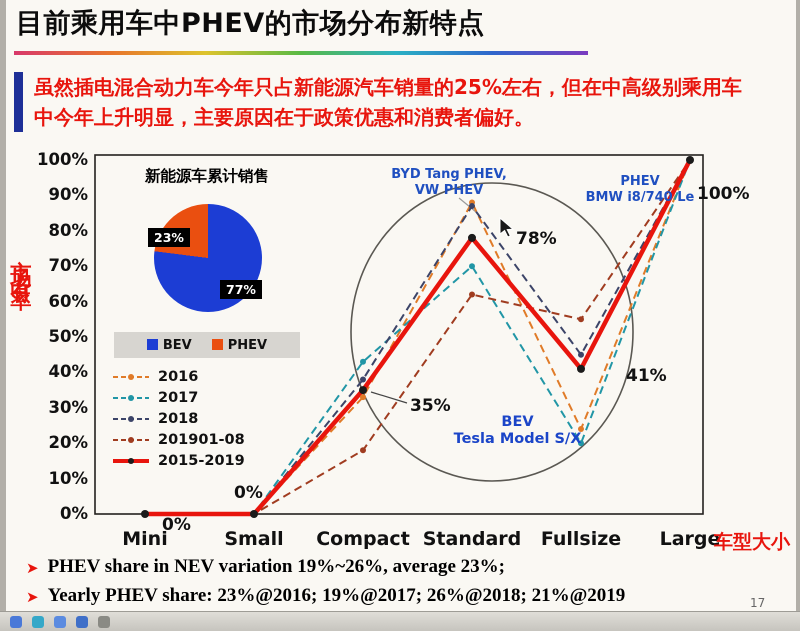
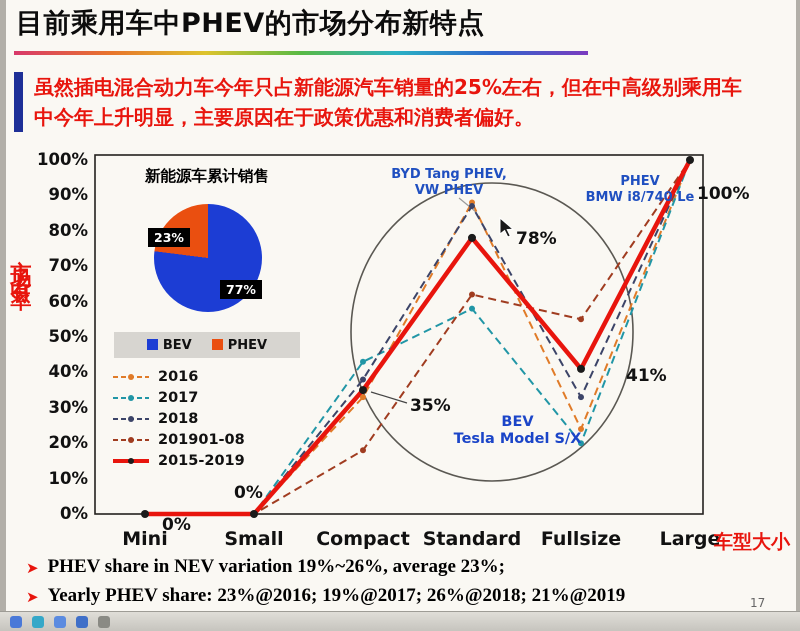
2017/Standard: 70% -> 58%
2018/Fullsize: 45% -> 33%
